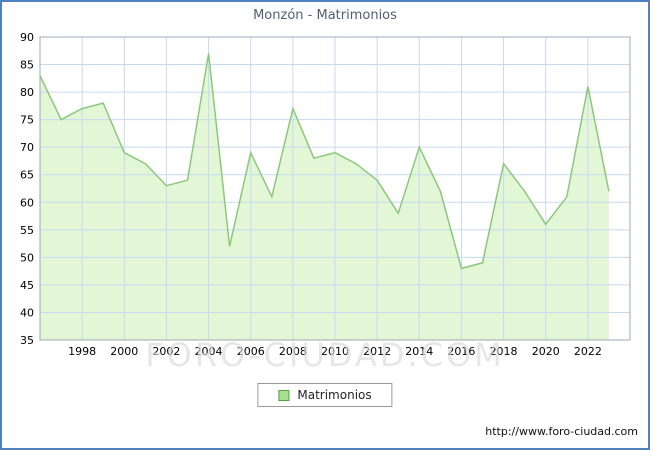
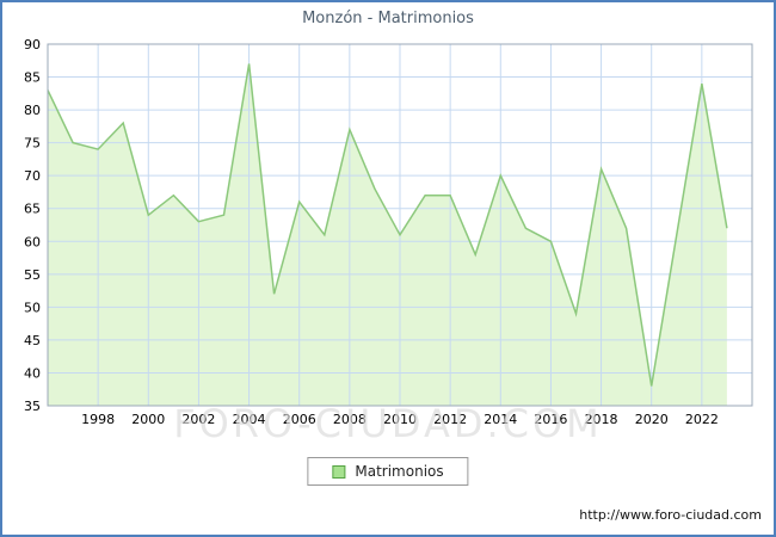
1998: 77 -> 74
2000: 69 -> 64
2006: 69 -> 66
2010: 69 -> 61
2012: 64 -> 67
2016: 48 -> 60
2018: 67 -> 71
2020: 56 -> 38
2022: 81 -> 84
